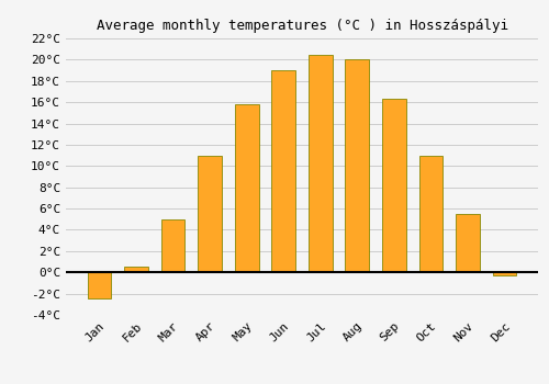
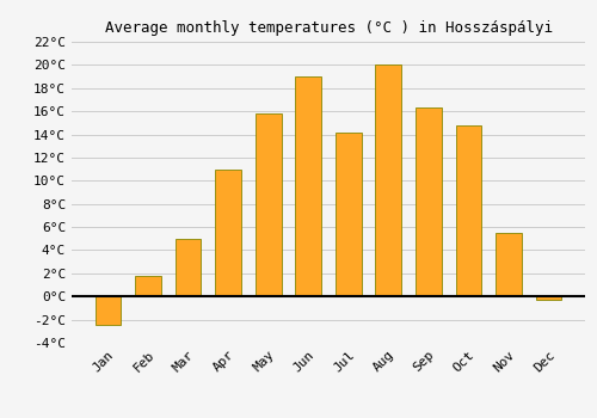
Feb: 0.5°C -> 1.8°C
Jul: 20.5°C -> 14.2°C
Oct: 11.0°C -> 14.8°C
